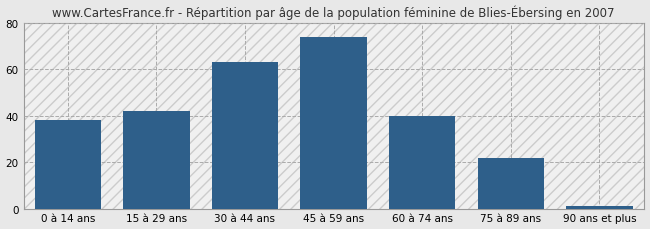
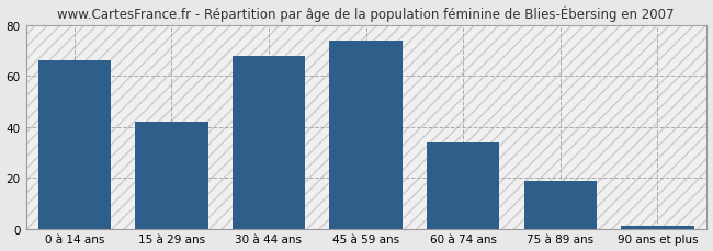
0 à 14 ans: 38 -> 66
30 à 44 ans: 63 -> 68
60 à 74 ans: 40 -> 34
75 à 89 ans: 22 -> 19
